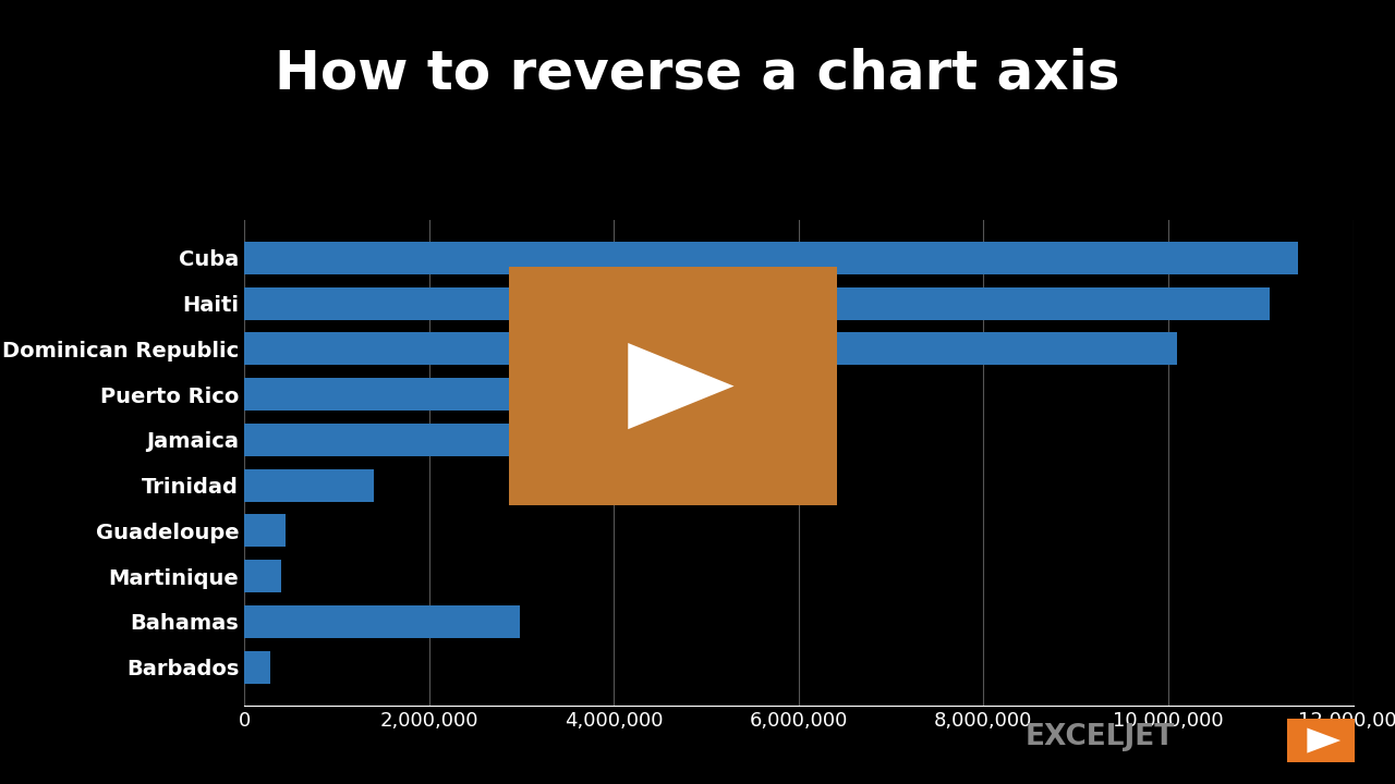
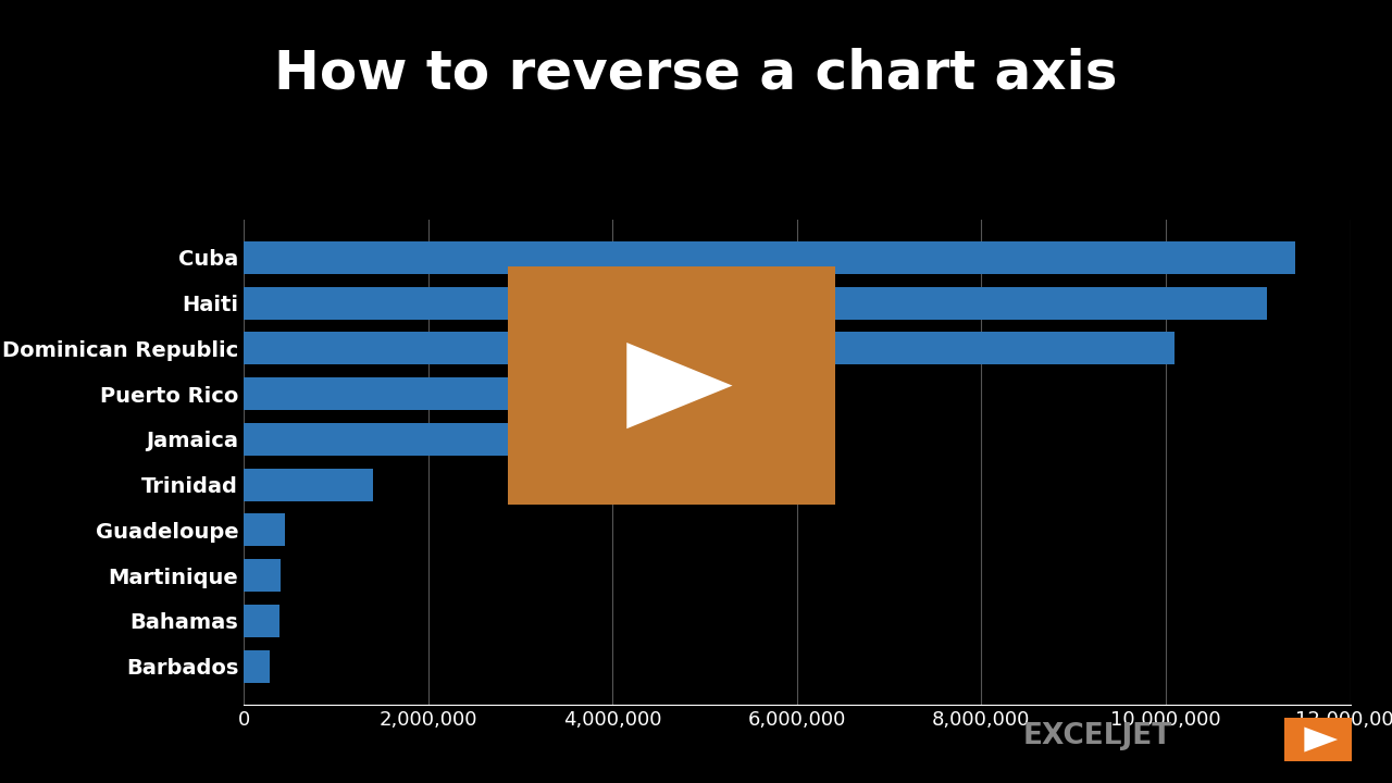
Bahamas: 2,980,000 -> 390,000
